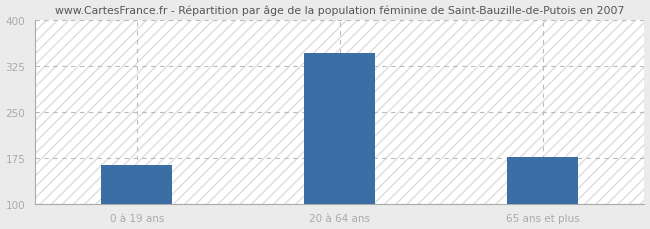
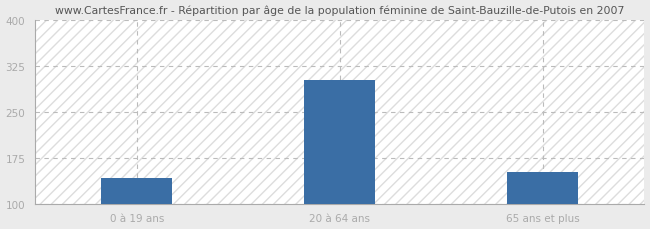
0 à 19 ans: 163 -> 142
20 à 64 ans: 346 -> 302
65 ans et plus: 176 -> 152
